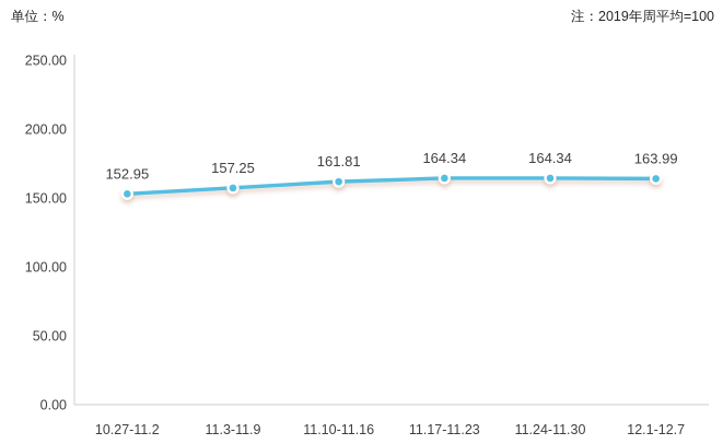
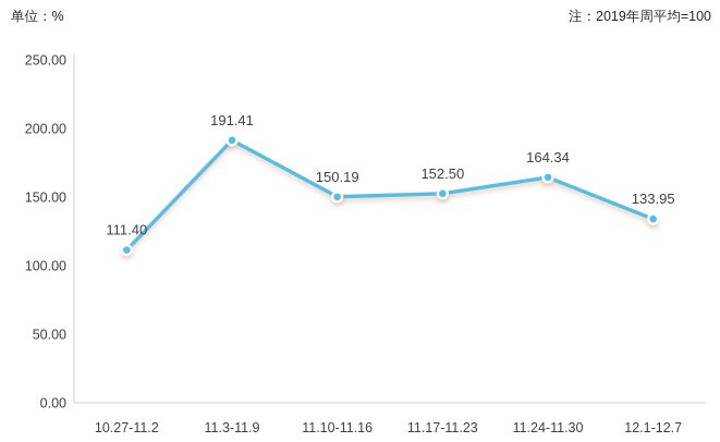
10.27-11.2: 152.95 -> 111.40
11.3-11.9: 157.25 -> 191.41
11.10-11.16: 161.81 -> 150.19
11.17-11.23: 164.34 -> 152.50
12.1-12.7: 163.99 -> 133.95
